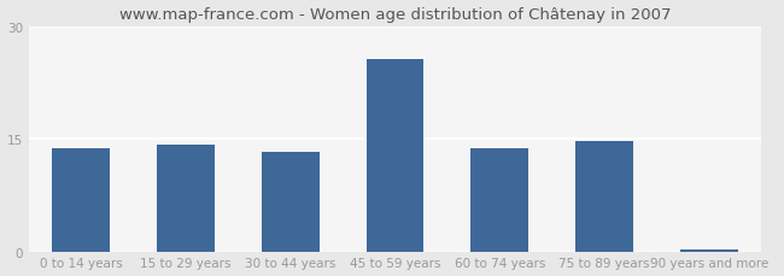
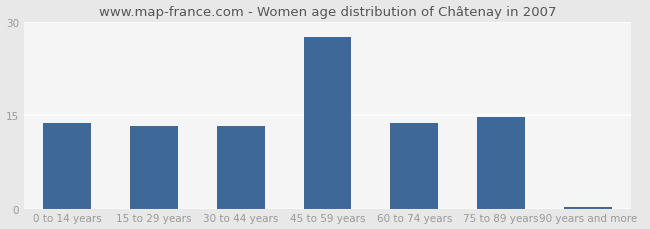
15 to 29 years: 14.2 -> 13.3
45 to 59 years: 25.6 -> 27.5
